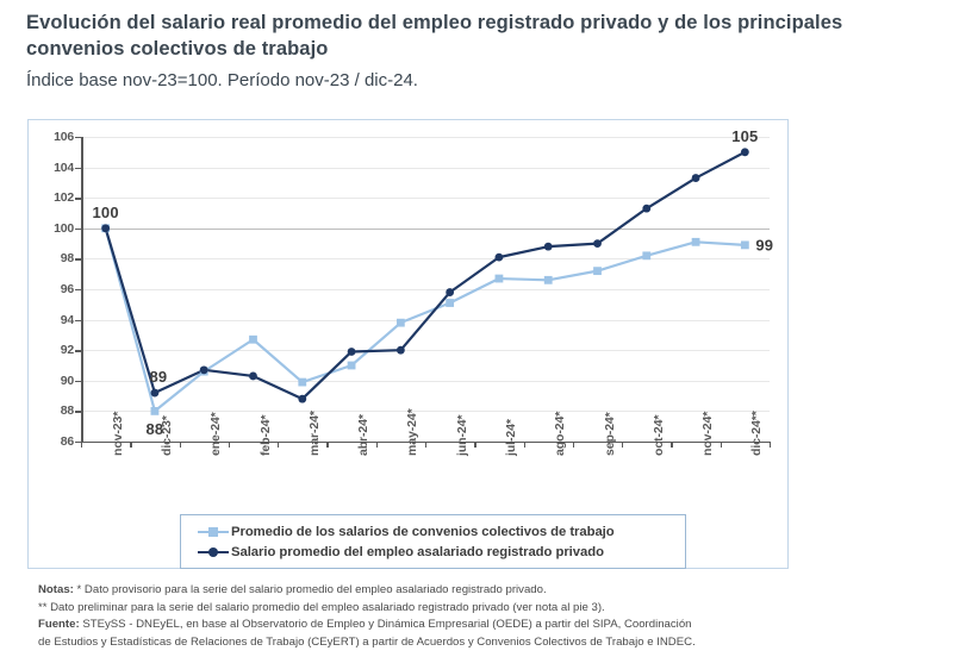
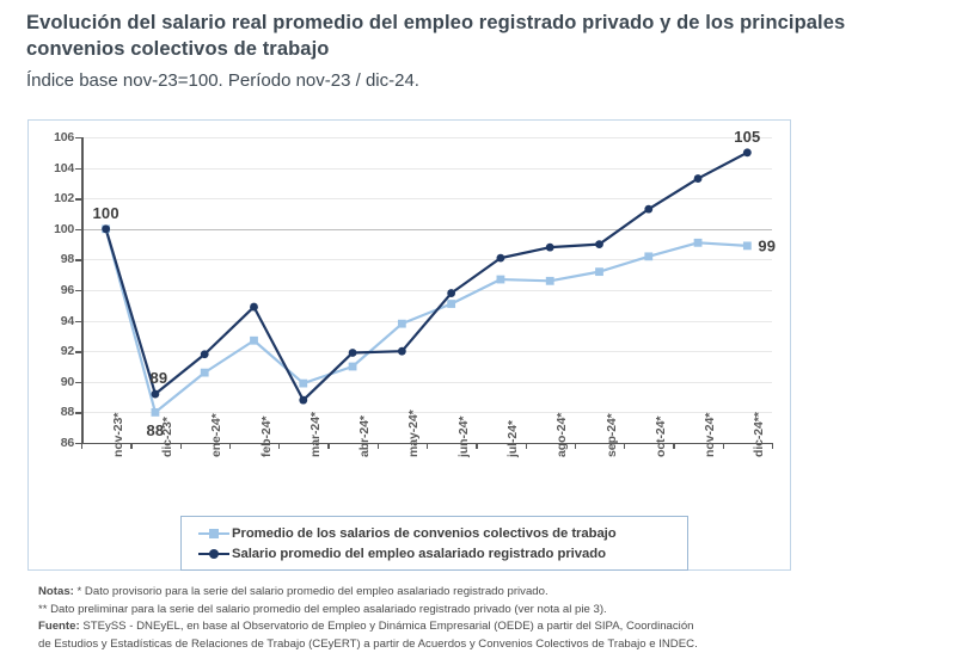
Salario promedio del empleo asalariado registrado privado/ene-24*: 90.7 -> 91.8
Salario promedio del empleo asalariado registrado privado/feb-24*: 90.3 -> 94.9
